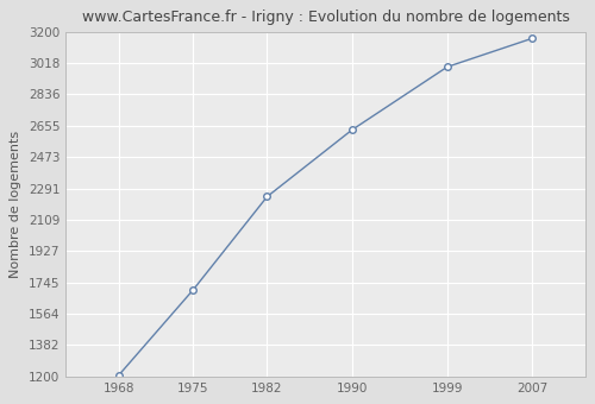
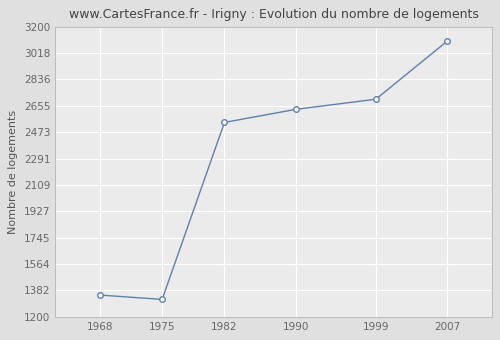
1968: 1210 -> 1350
1975: 1700 -> 1320
1982: 2240 -> 2540
1999: 3000 -> 2700
2007: 3160 -> 3100
